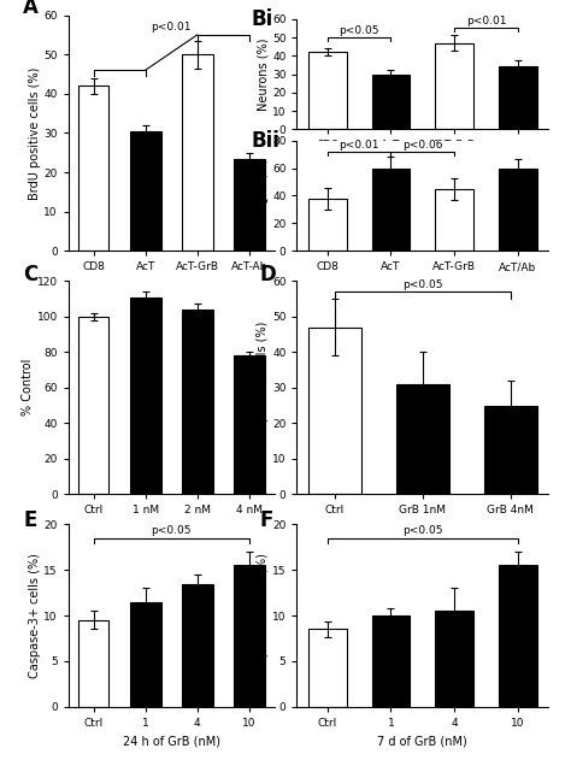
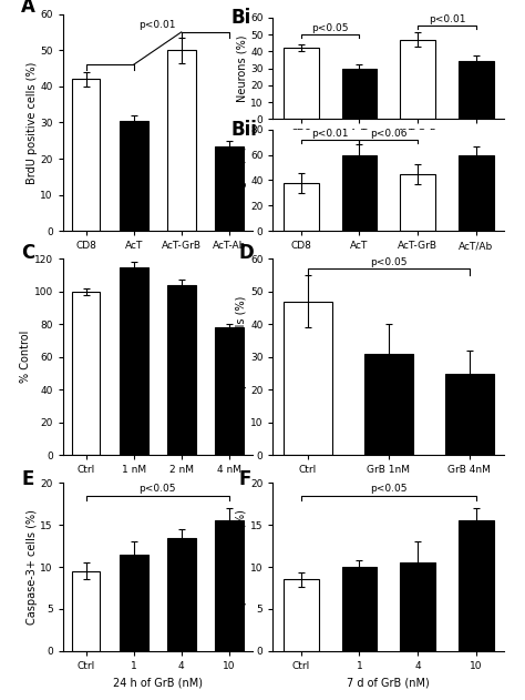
1 nM: 111 -> 115
